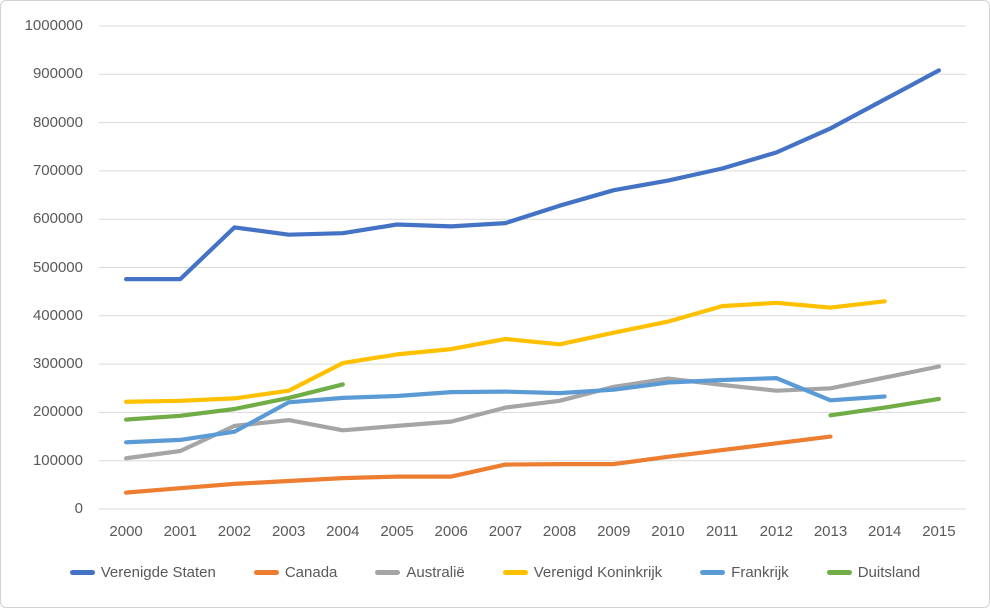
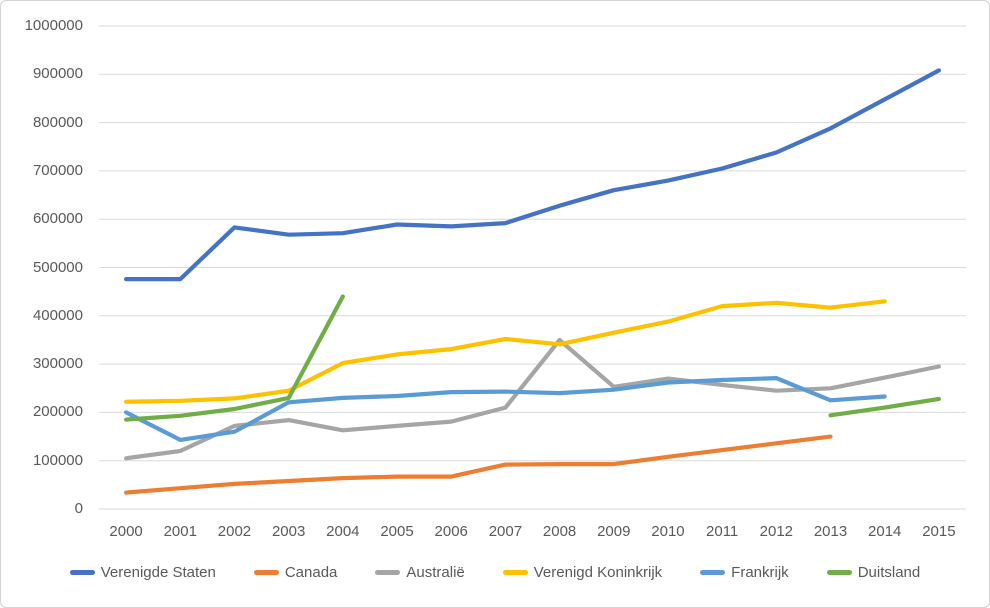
Frankrijk/2000: 140000 -> 200000
Duitsland/2004: 260000 -> 440000
Australië/2008: 220000 -> 350000
